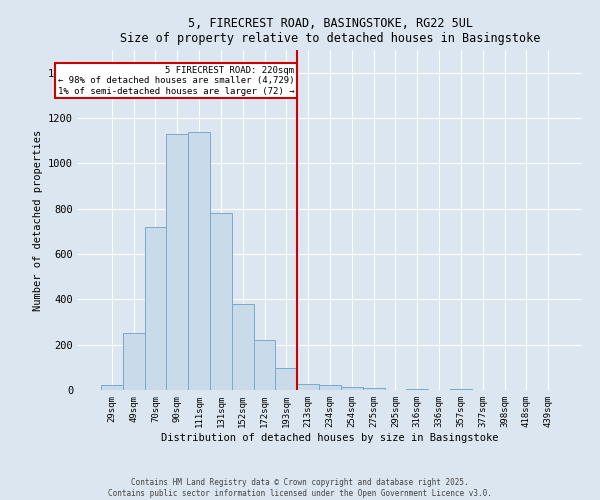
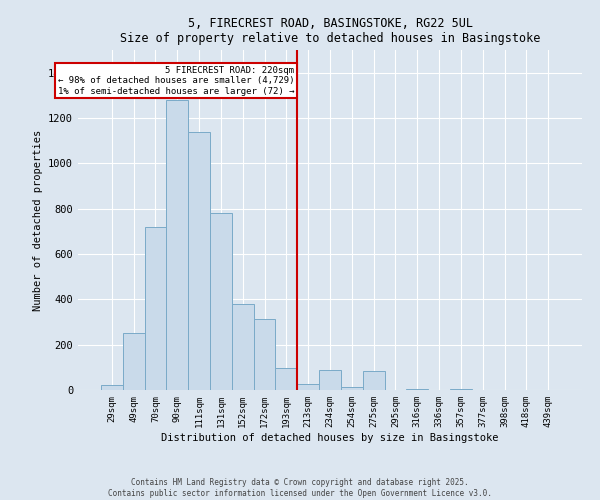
90sqm: 1130 -> 1280
172sqm: 220 -> 315
234sqm: 20 -> 90
275sqm: 10 -> 85
